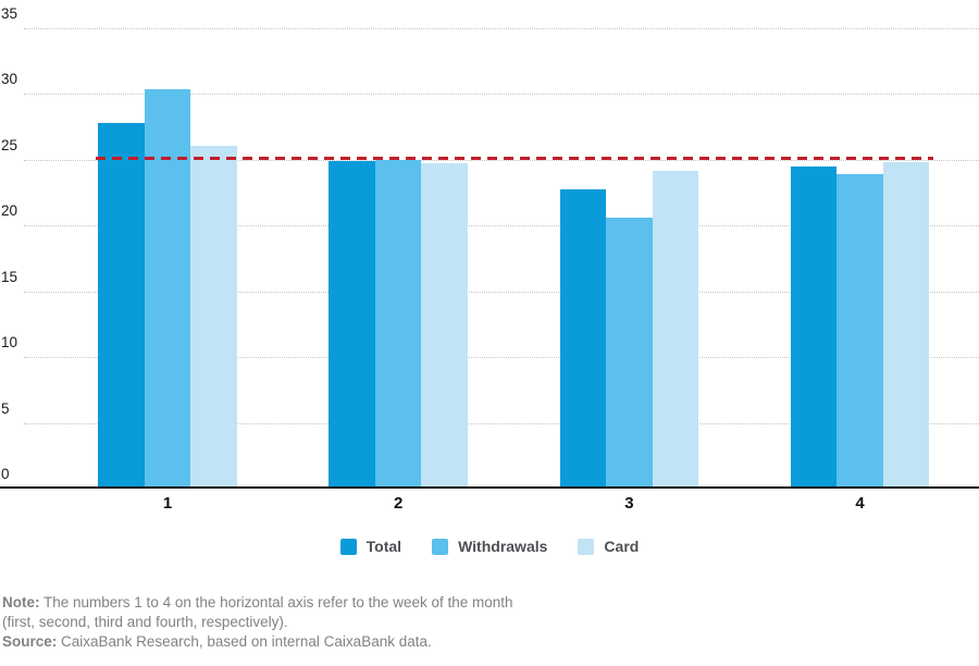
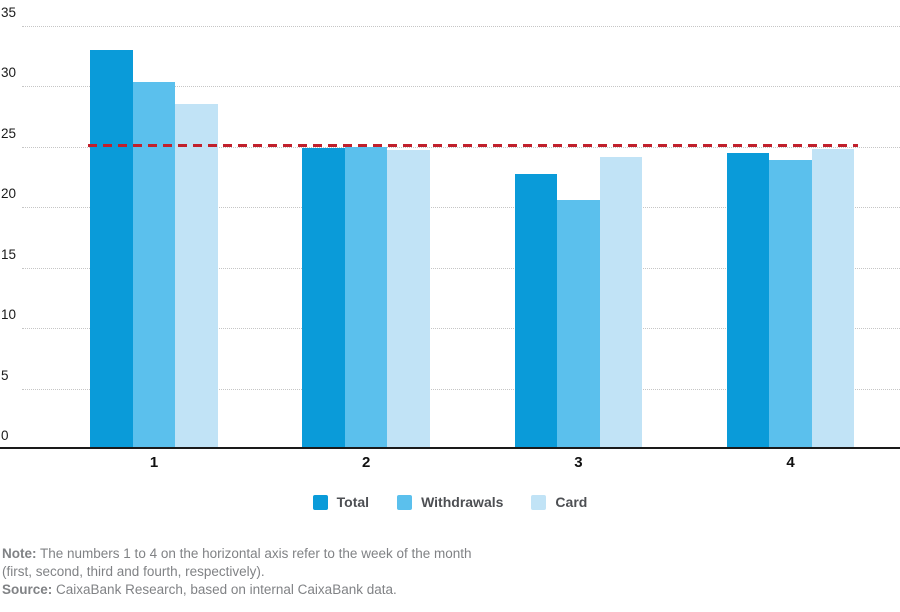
Total/1: 27.8 -> 33.0
Card/1: 26.0 -> 28.5
